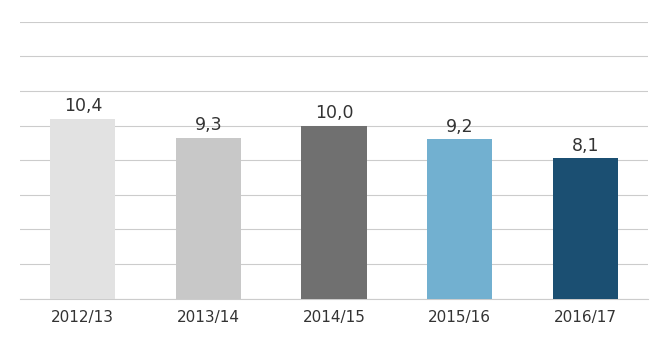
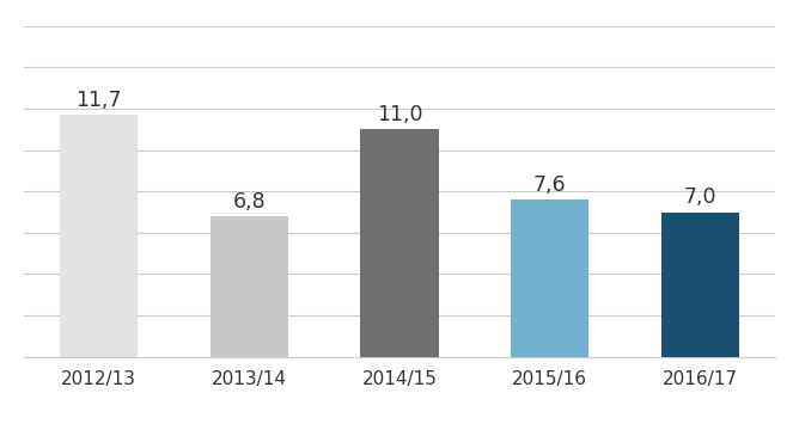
2012/13: 10,4 -> 11,7
2013/14: 9,3 -> 6,8
2014/15: 10,0 -> 11,0
2015/16: 9,2 -> 7,6
2016/17: 8,1 -> 7,0
